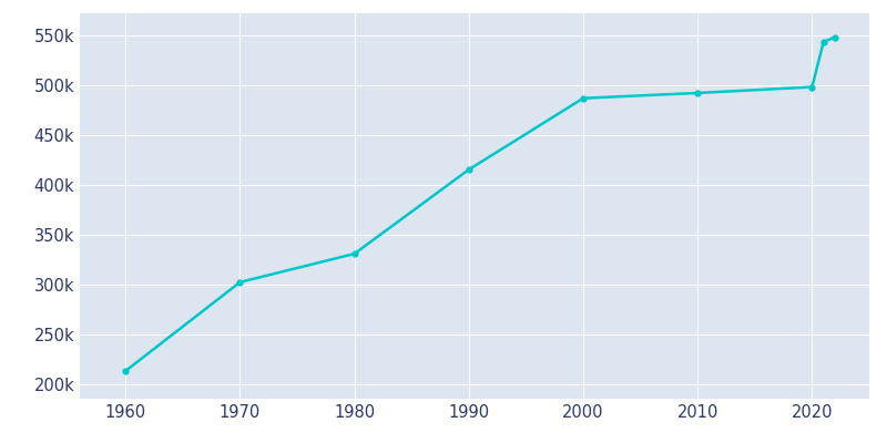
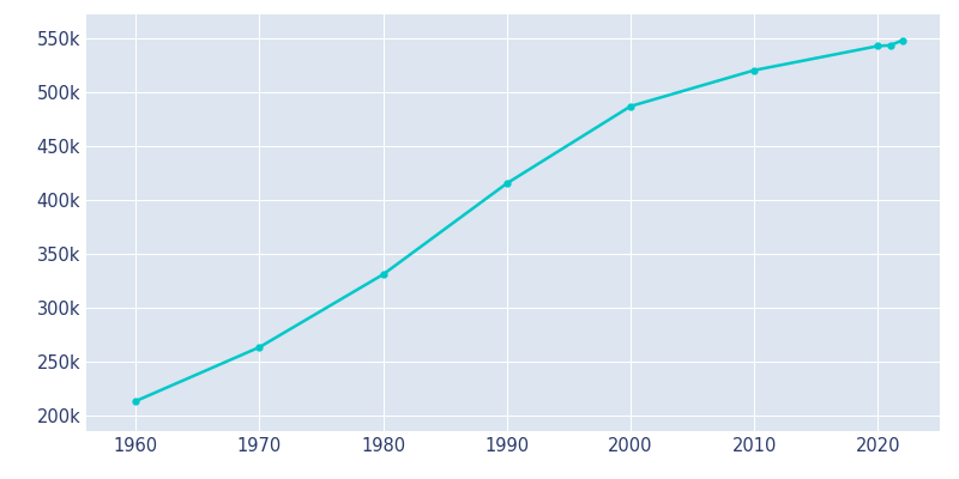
1970: 302k -> 263k
2010: 492k -> 520k
2020: 498k -> 543k
